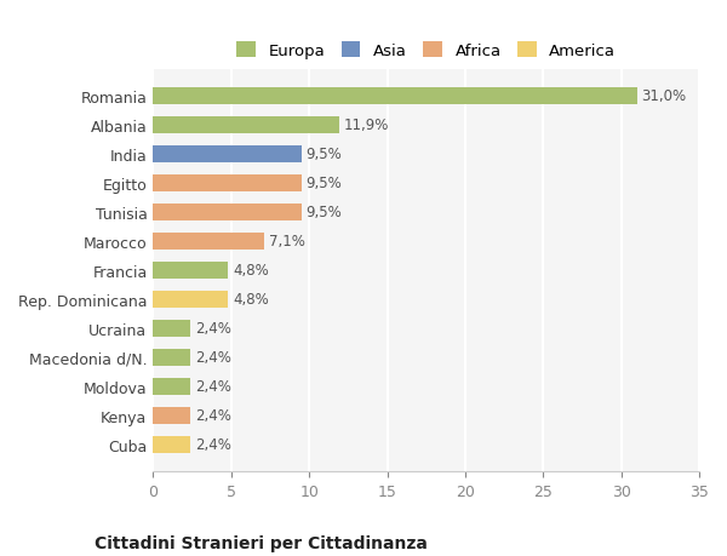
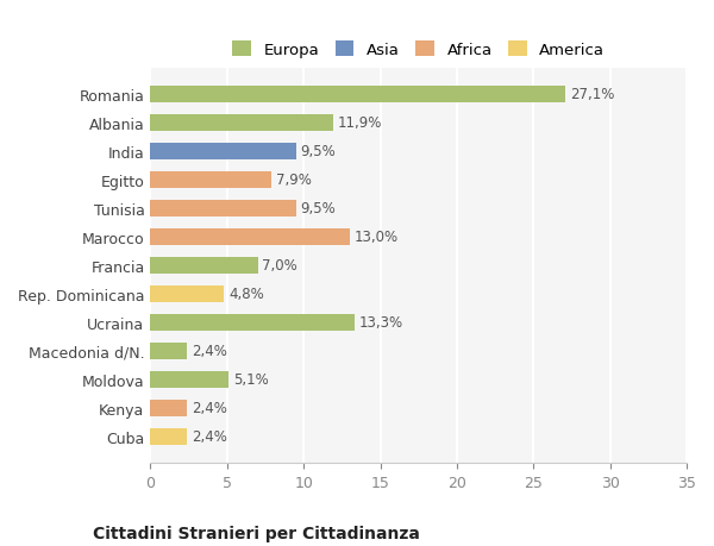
Romania: 31,0% -> 27,1%
Egitto: 9,5% -> 7,9%
Marocco: 7,1% -> 13,0%
Francia: 4,8% -> 7,0%
Ucraina: 2,4% -> 13,3%
Moldova: 2,4% -> 5,1%
